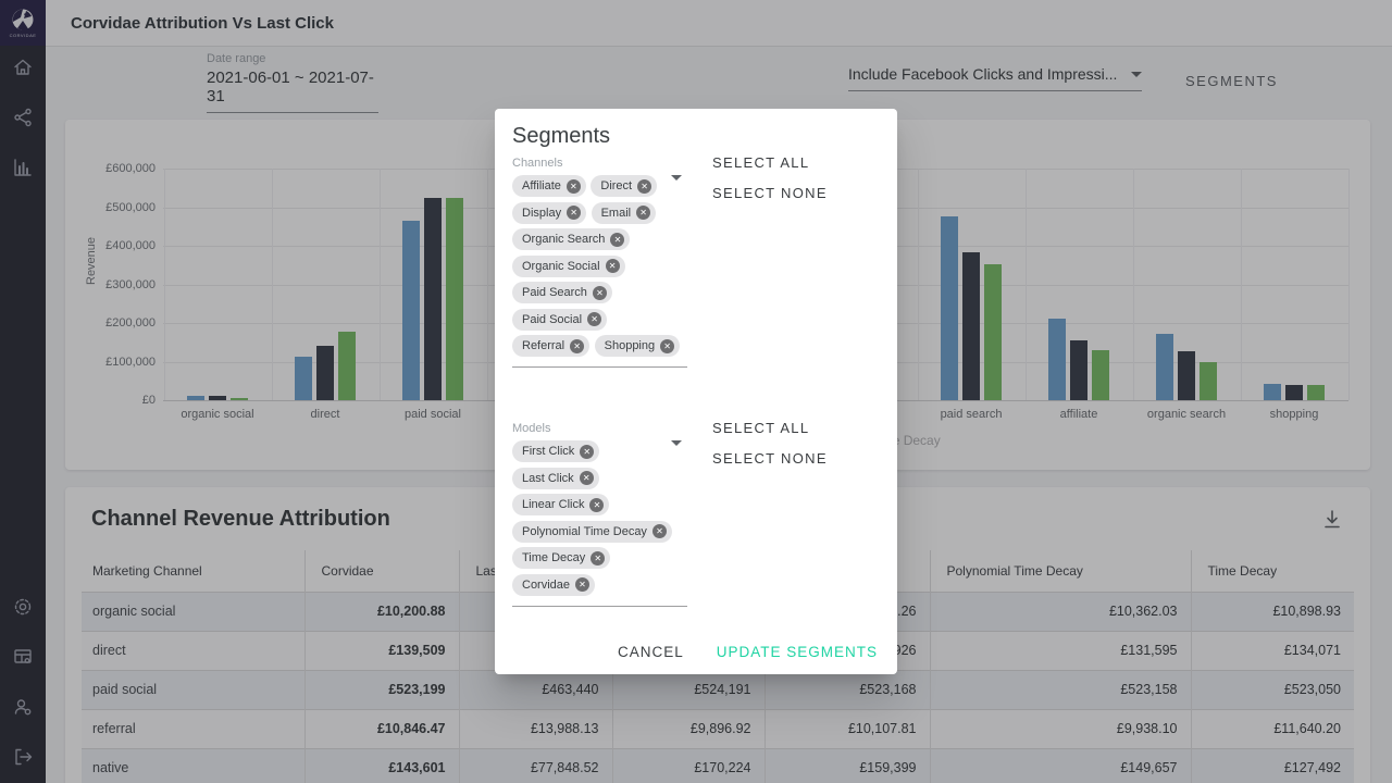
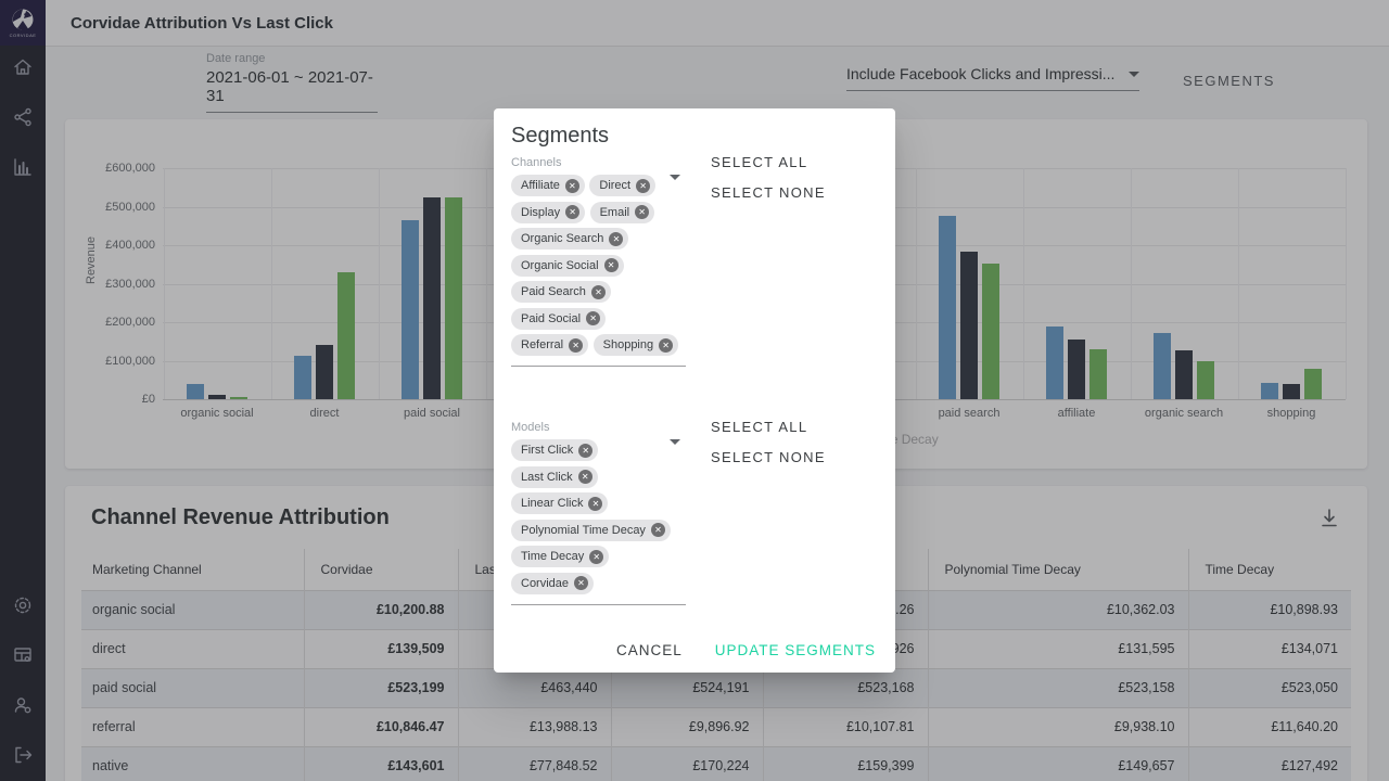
Last Click/organic social: £10000 -> £40000
First Click/direct: £180000 -> £330000
Last Click/affiliate: £210000 -> £190000
First Click/shopping: £40000 -> £80000
